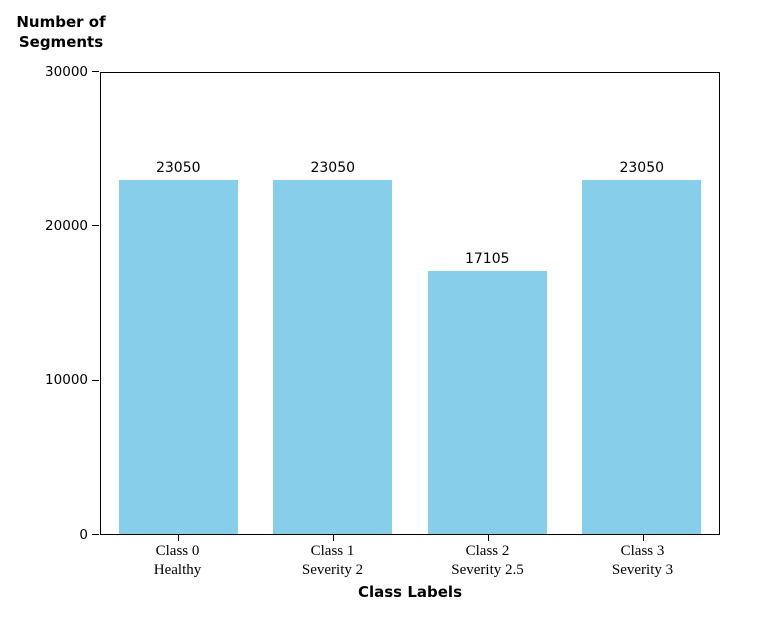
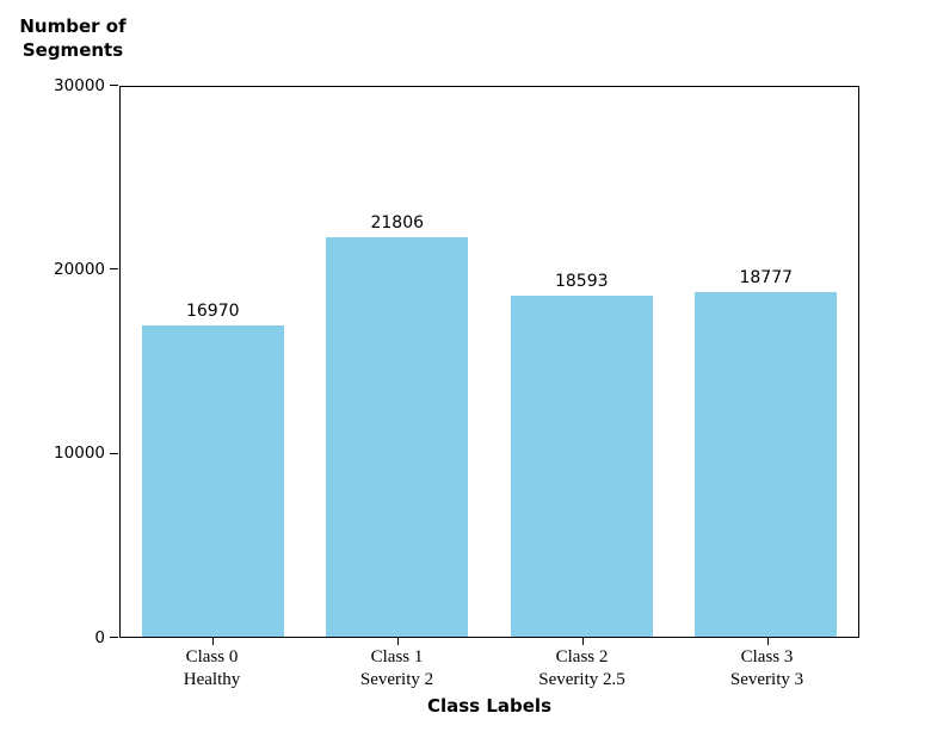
Class 0 Healthy: 23050 -> 16970
Class 1 Severity 2: 23050 -> 21806
Class 2 Severity 2.5: 17105 -> 18593
Class 3 Severity 3: 23050 -> 18777
